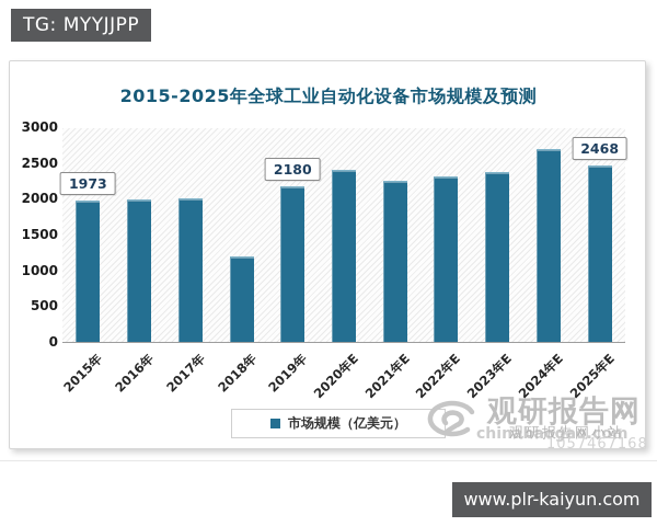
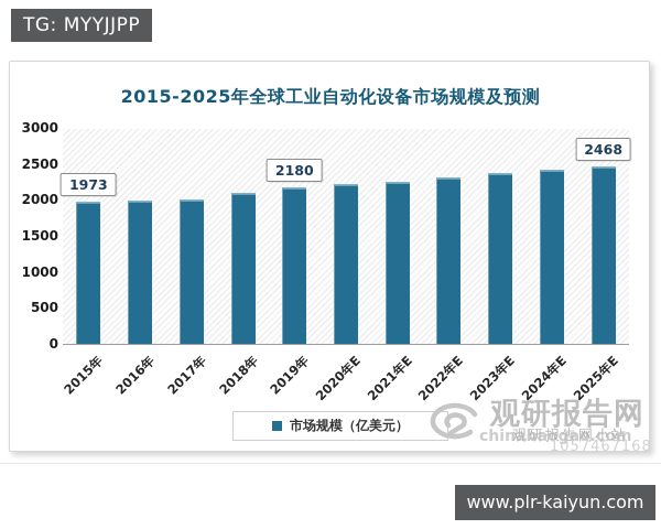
2018年: 1200 -> 2100
2020年E: 2400 -> 2200
2024年E: 2700 -> 2400
